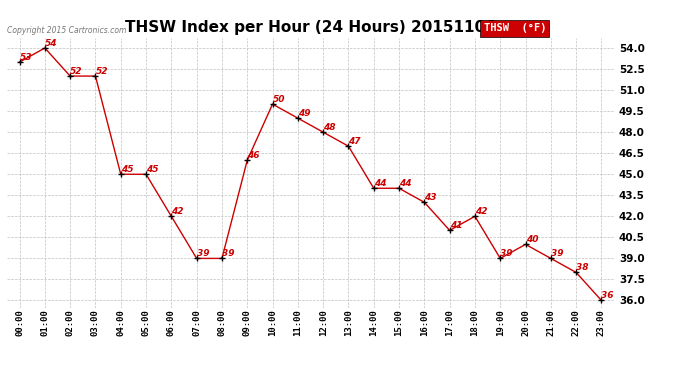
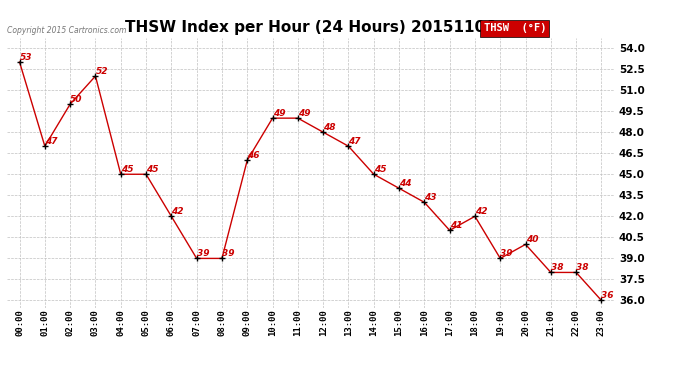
01:00: 54 -> 47
02:00: 52 -> 50
10:00: 50 -> 49
14:00: 44 -> 45
21:00: 39 -> 38
